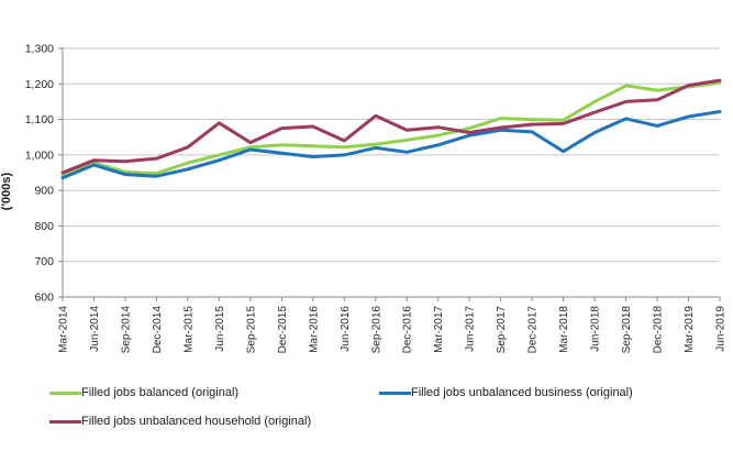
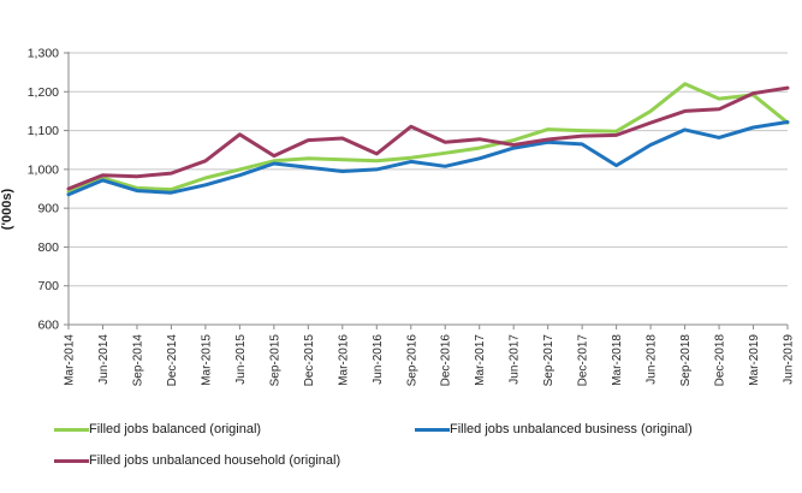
Filled jobs balanced (original)/Sep-2018: 1200 -> 1220
Filled jobs balanced (original)/Jun-2019: 1200 -> 1120
